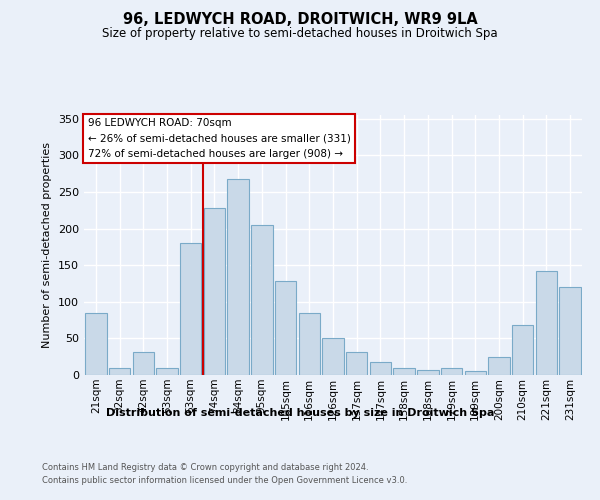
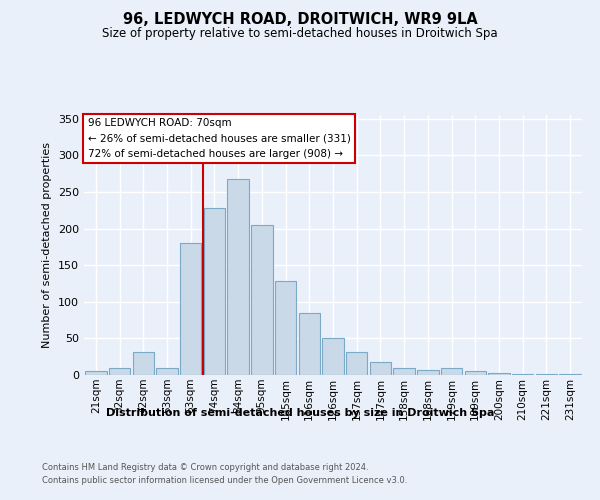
21sqm: 84 -> 5
200sqm: 24 -> 3
210sqm: 68 -> 2
221sqm: 142 -> 1
231sqm: 120 -> 2
